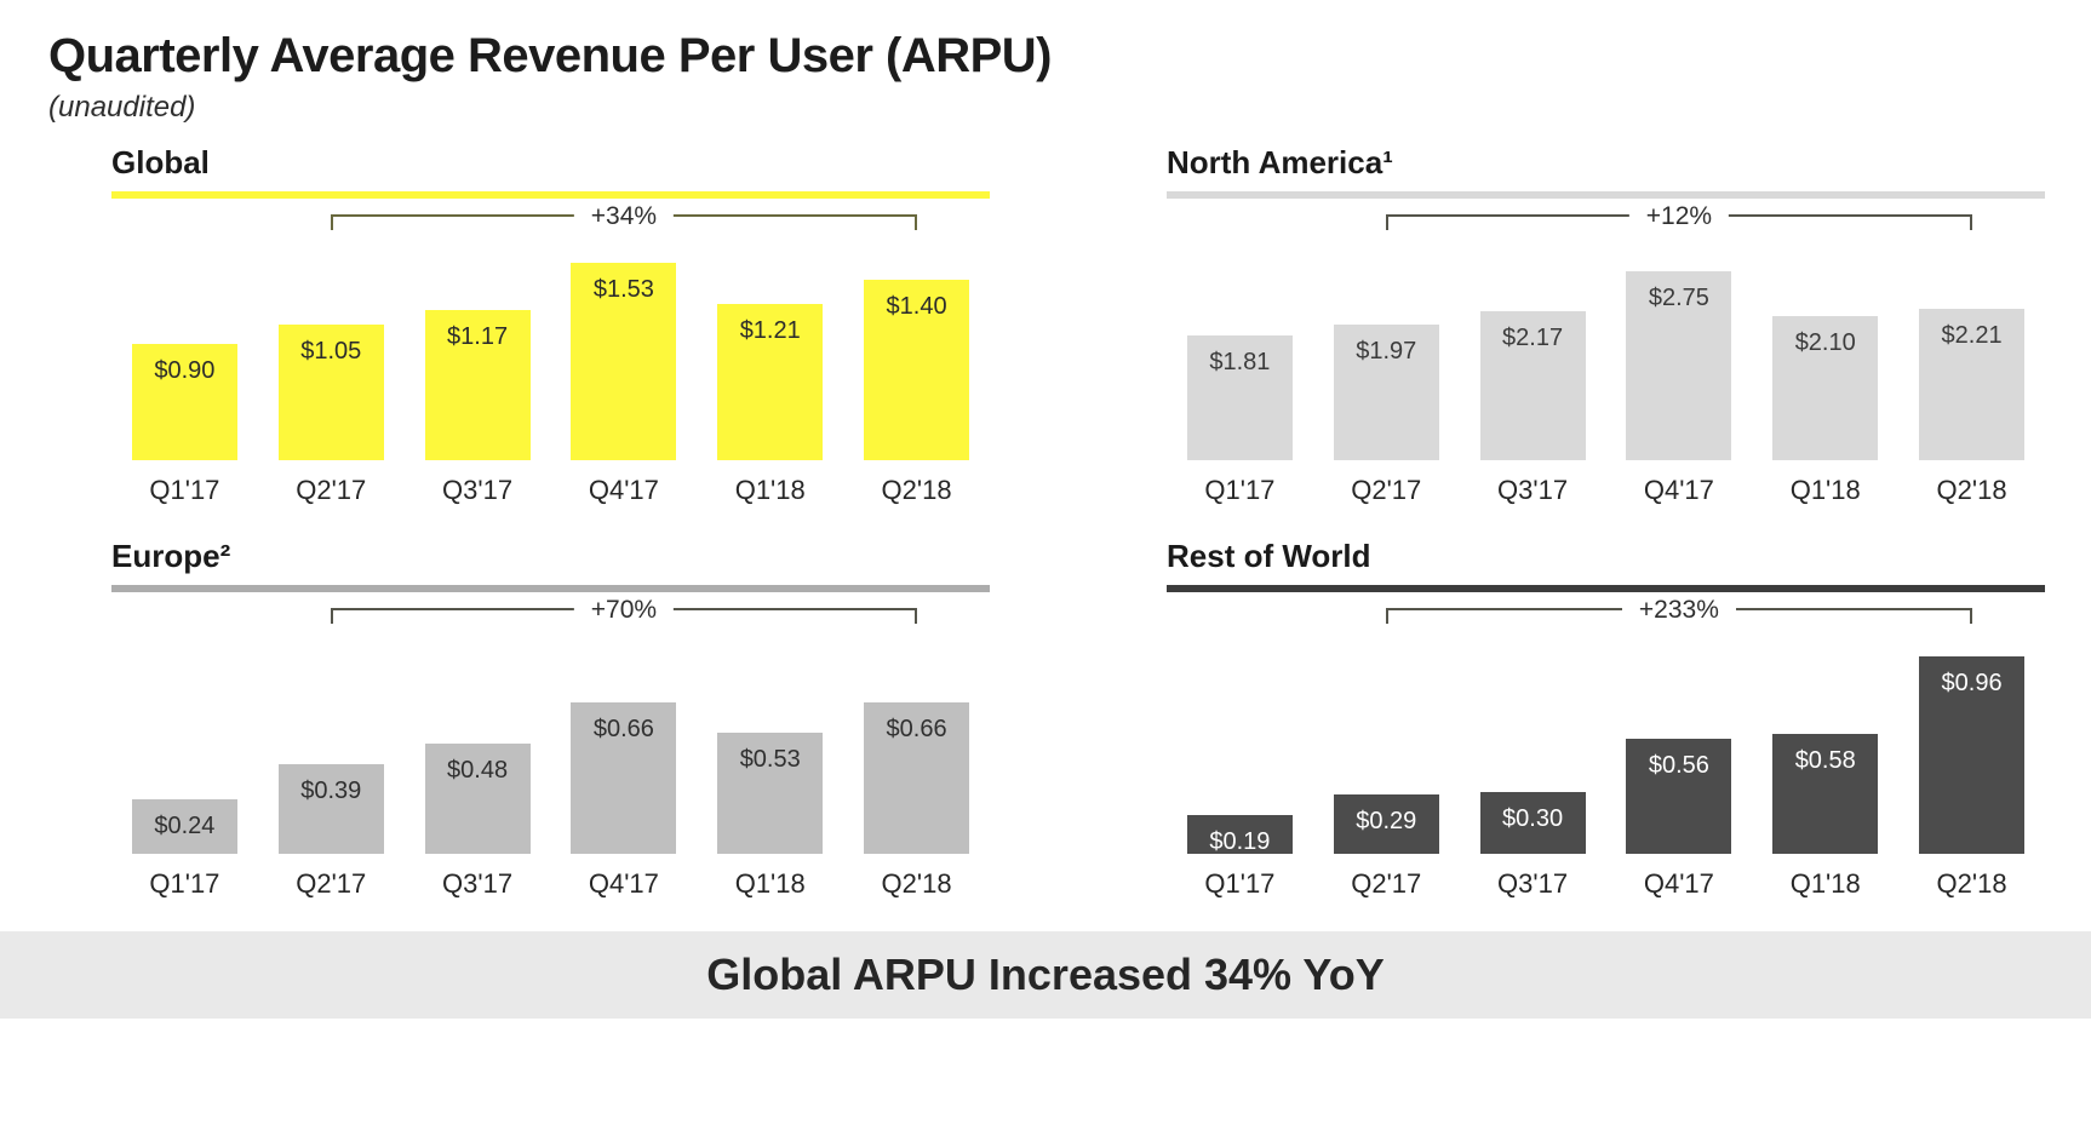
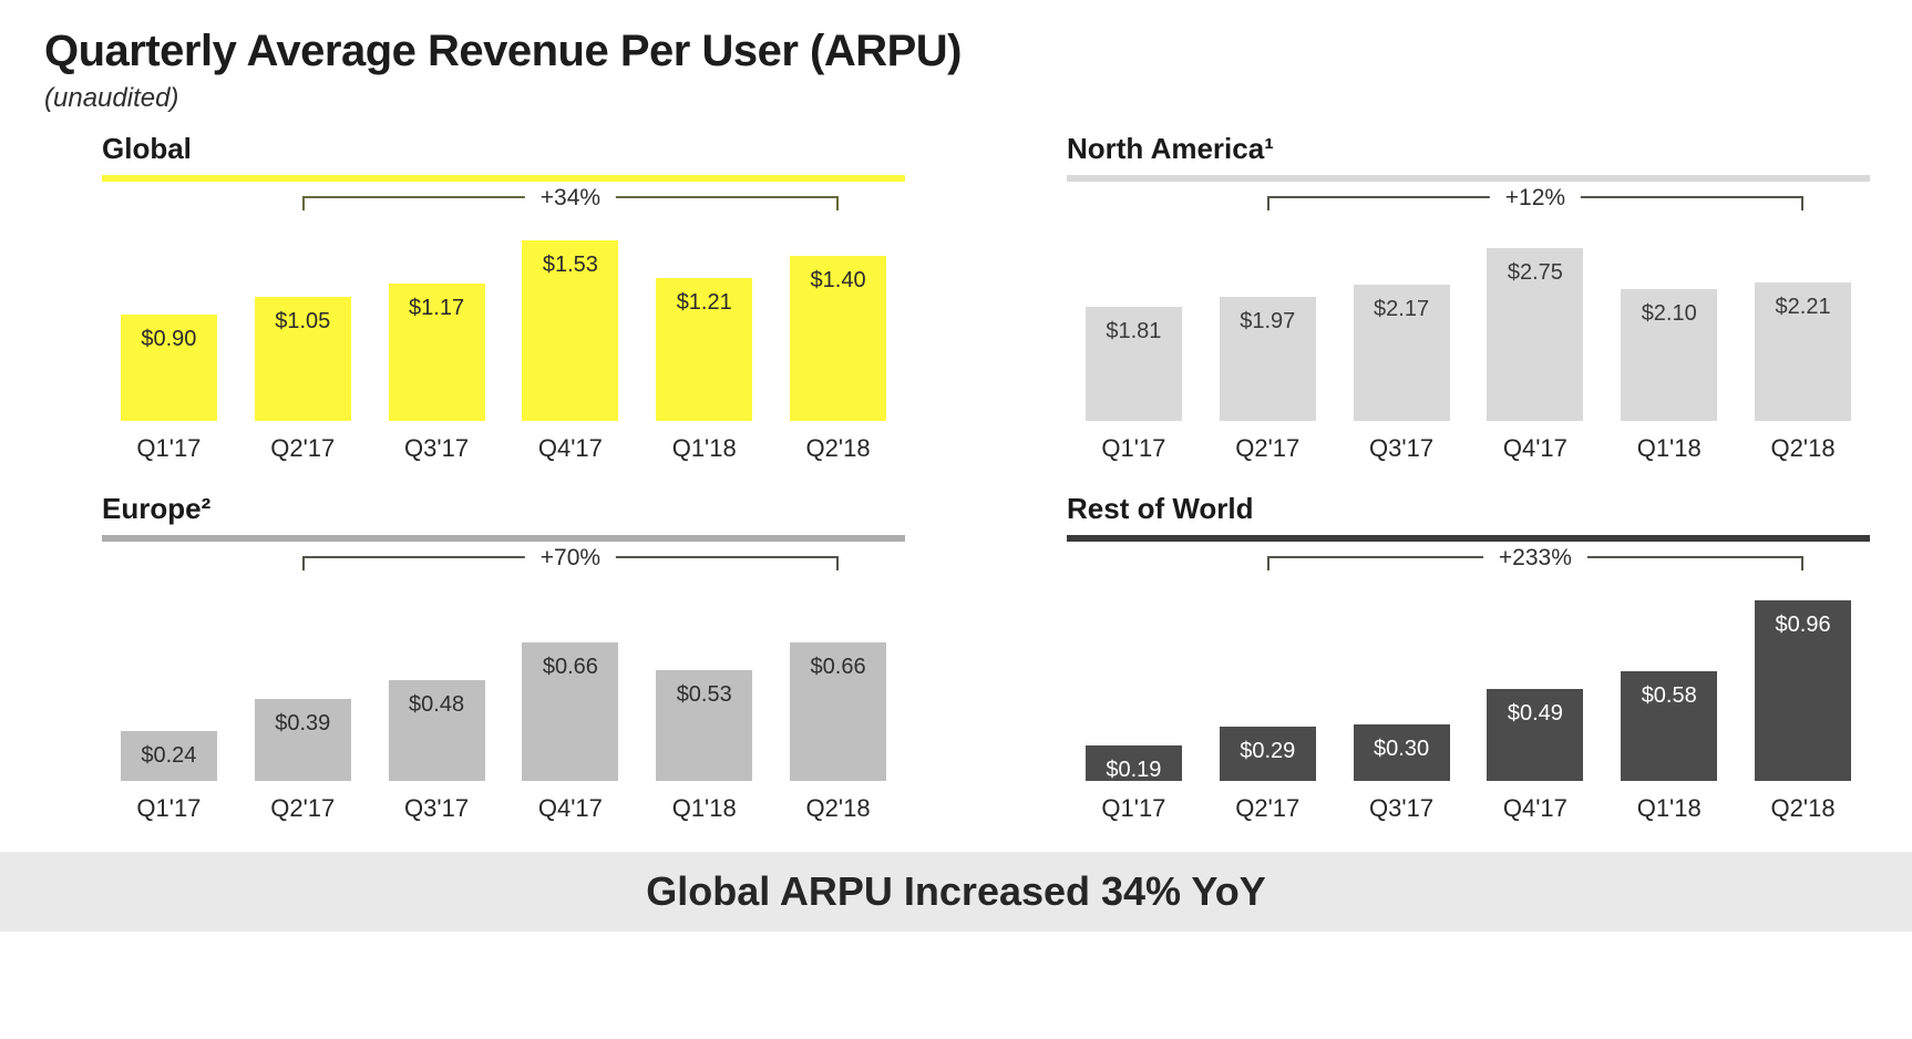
Rest of World/Q4'17: $0.56 -> $0.49
